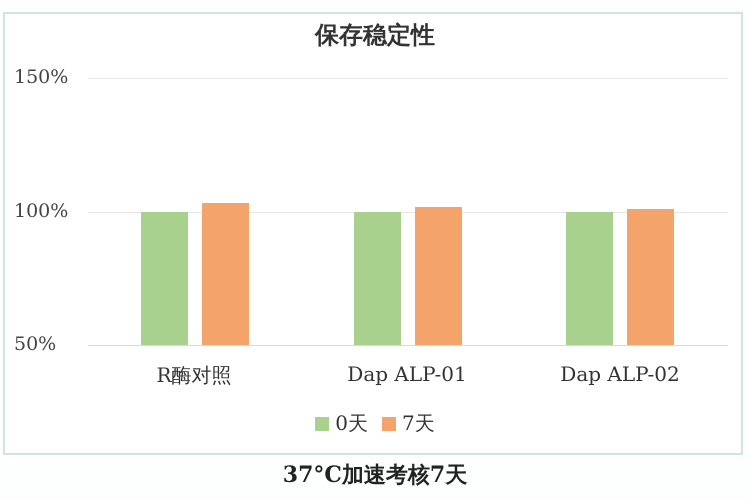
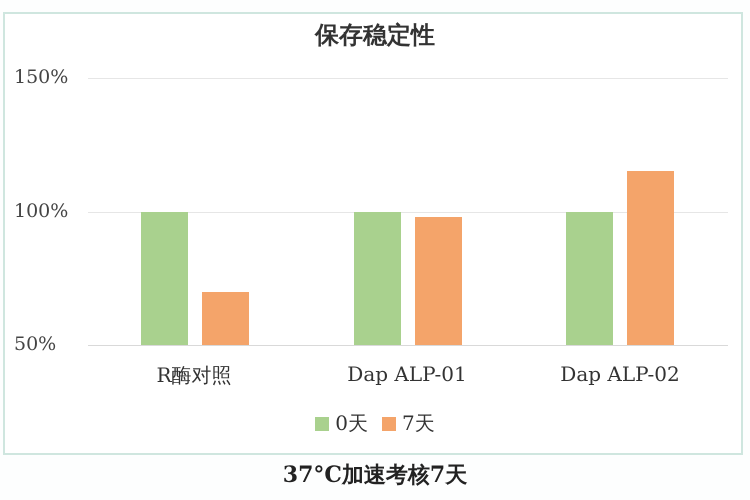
7天/R酶对照: 103% -> 70%
7天/Dap ALP-01: 102% -> 98%
7天/Dap ALP-02: 101% -> 115%
